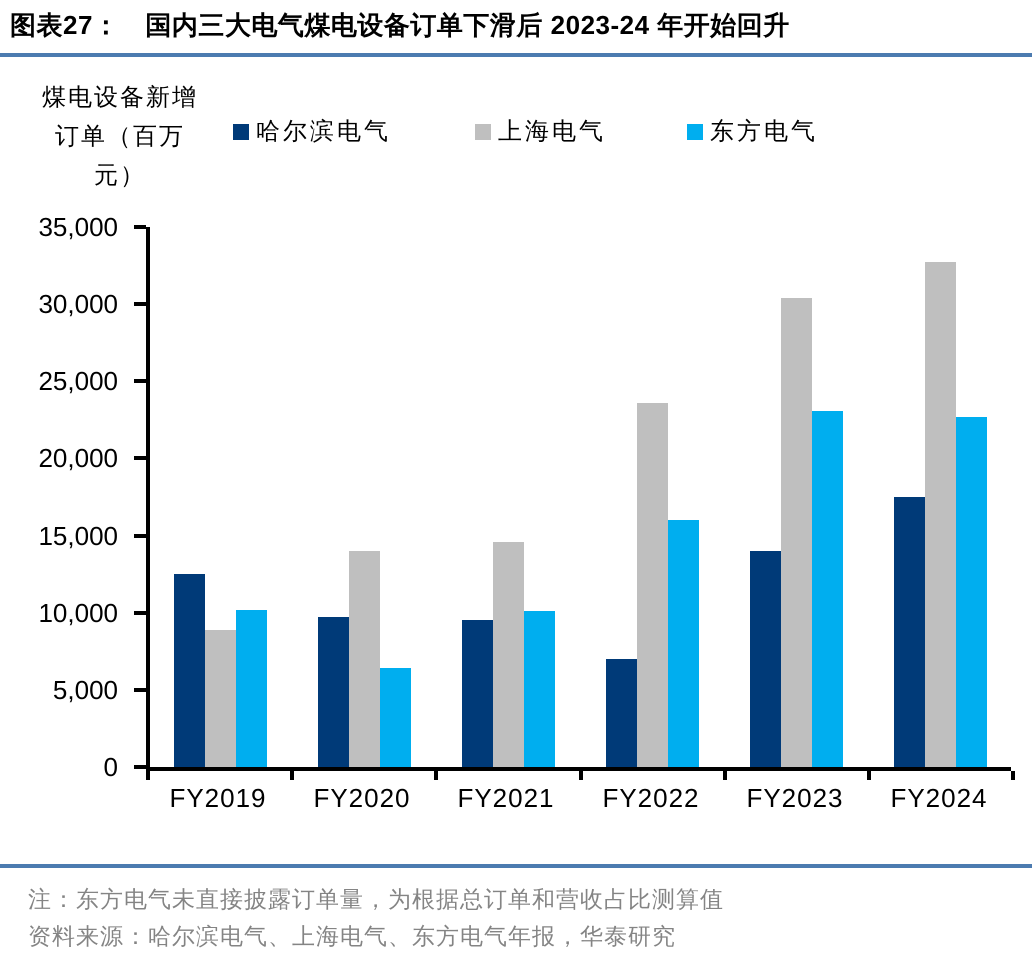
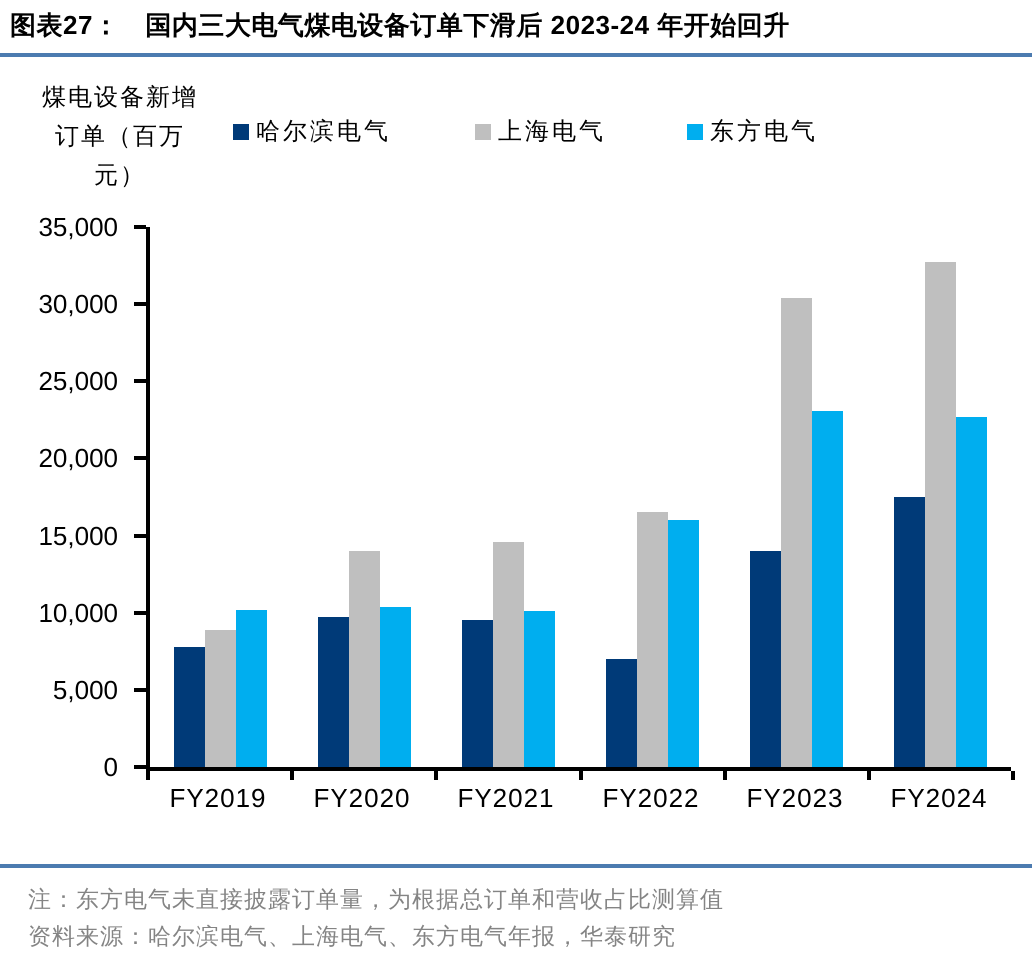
哈尔滨电气/FY2019: 12500 -> 7800
东方电气/FY2020: 6400 -> 10400
上海电气/FY2022: 23600 -> 16500
